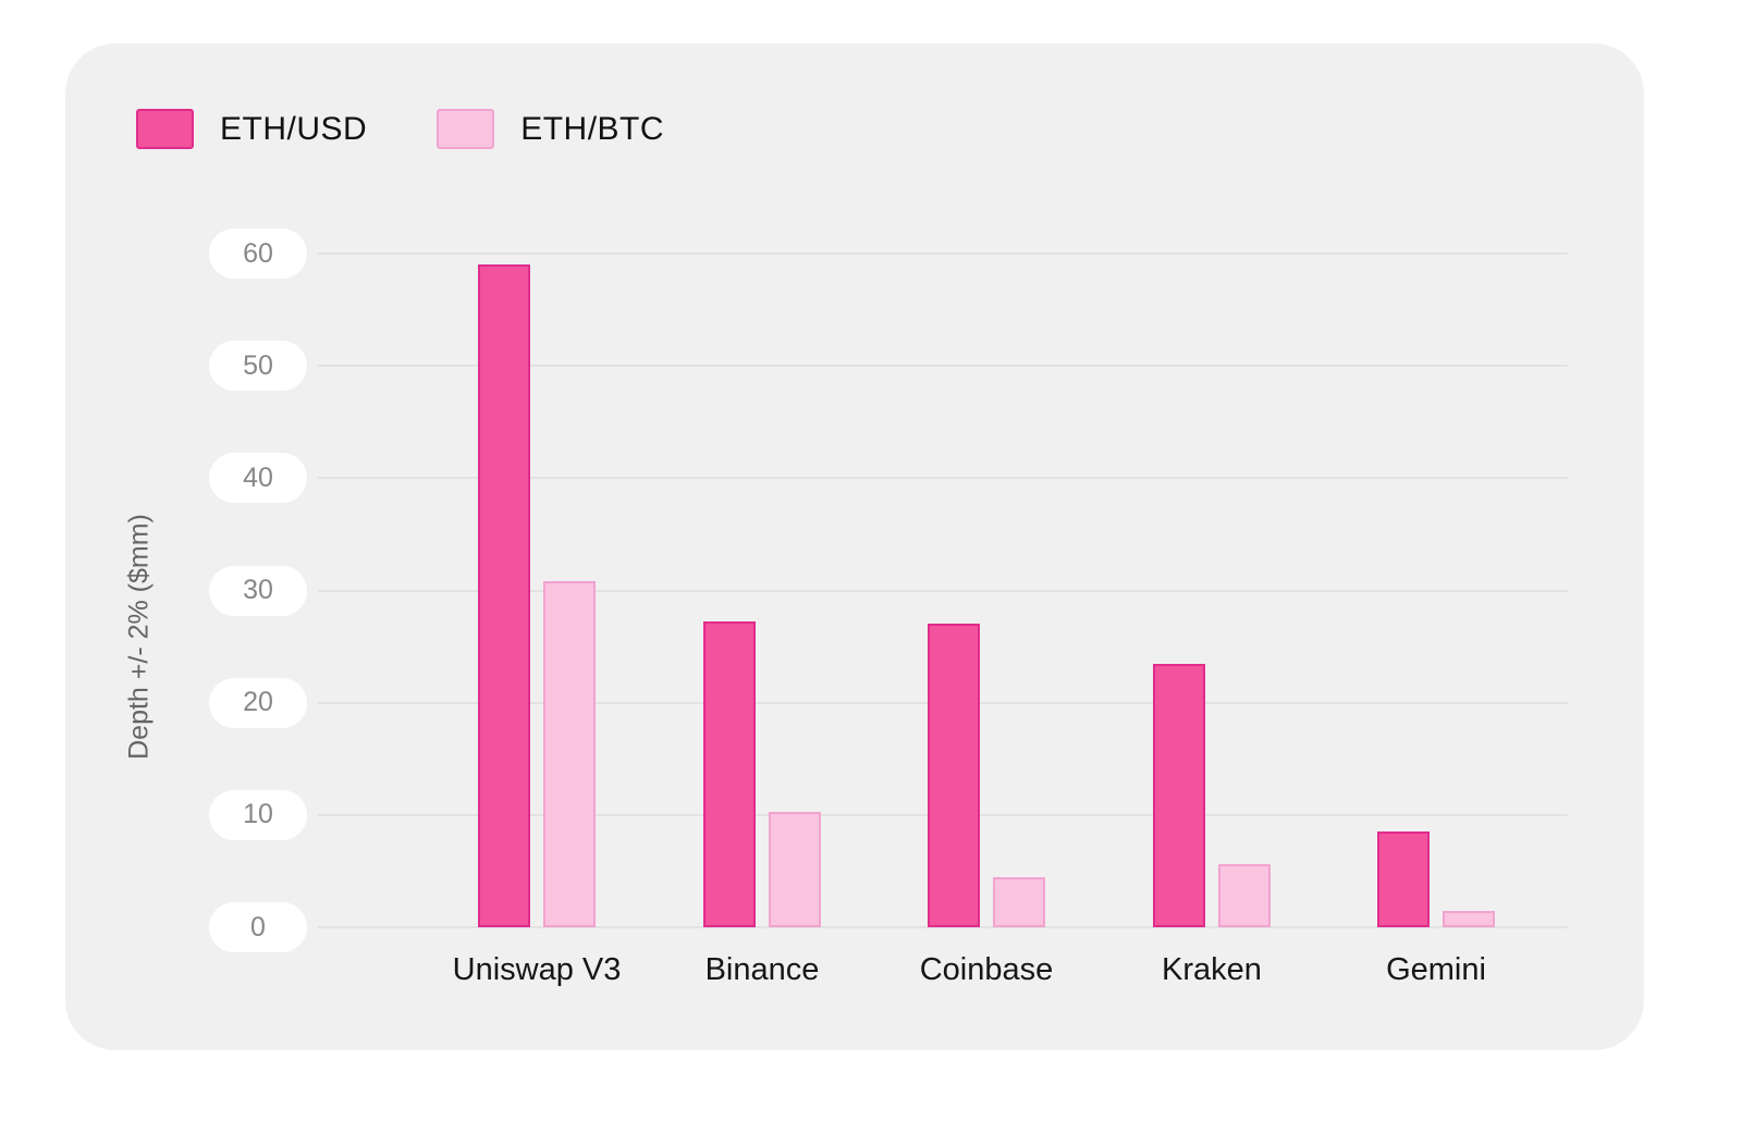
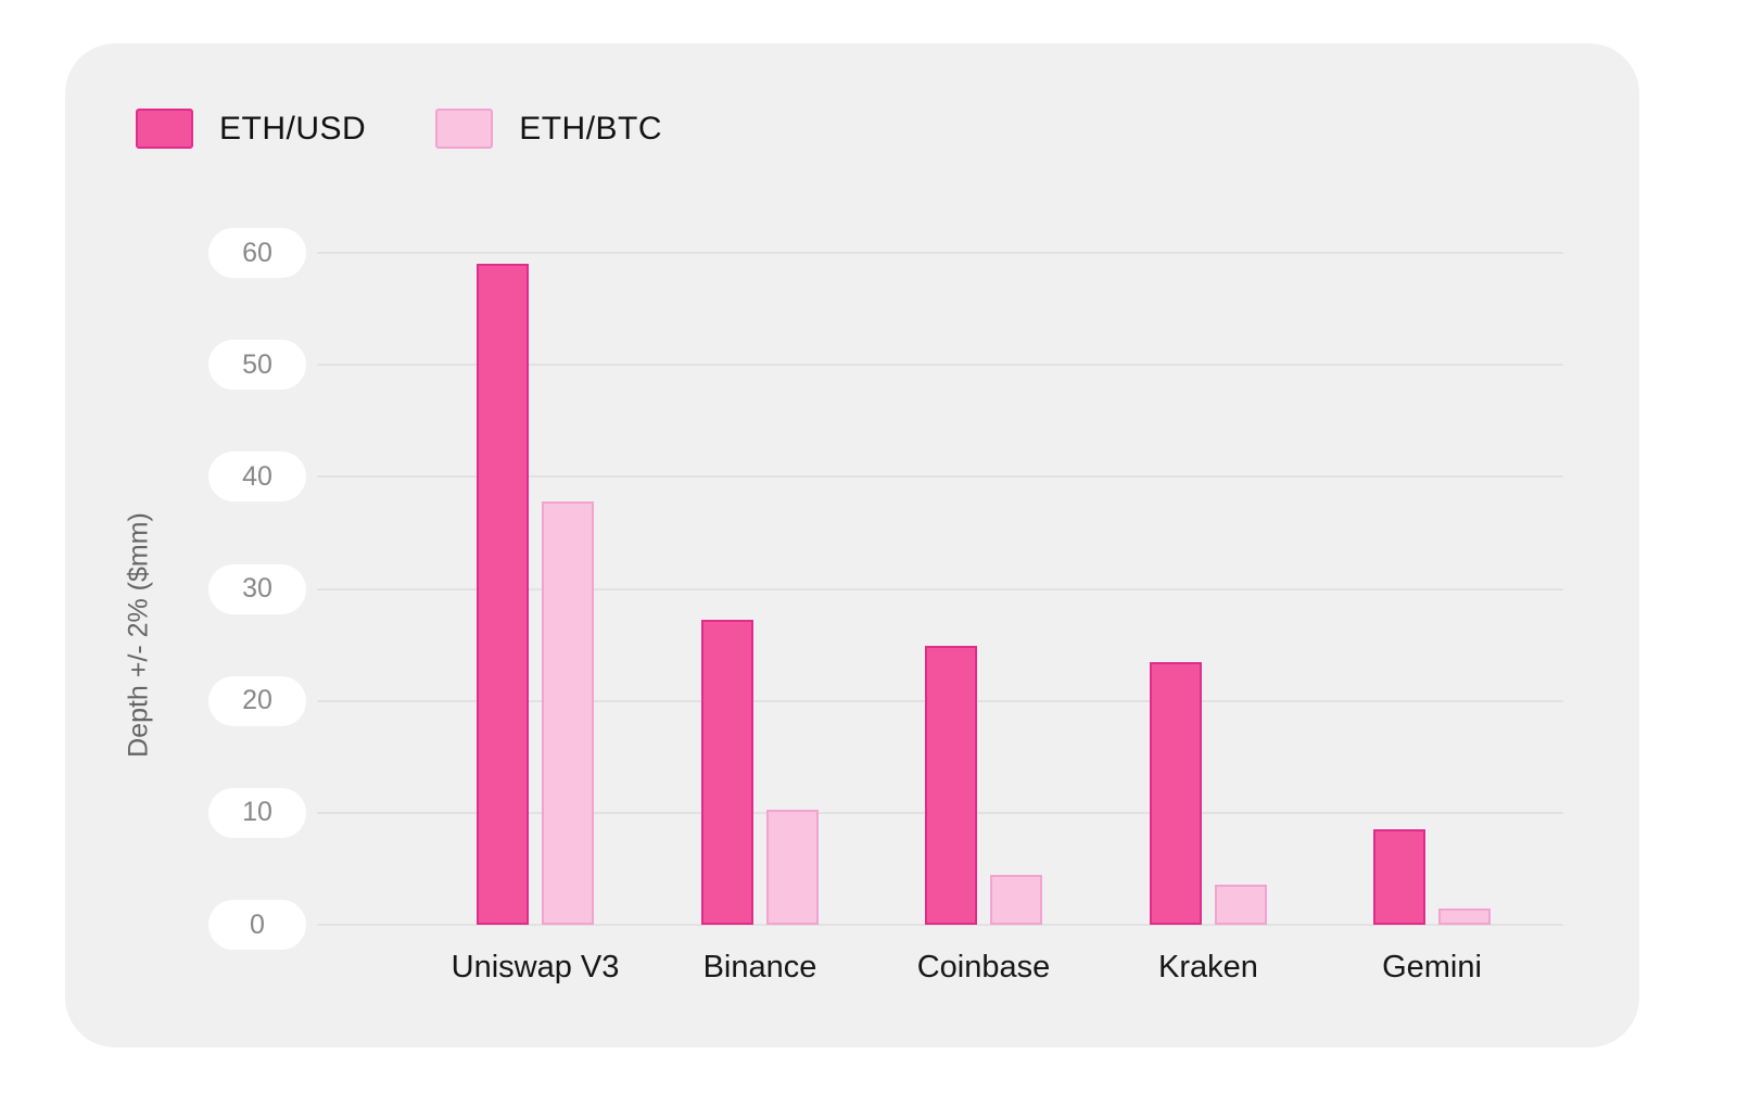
ETH/BTC/Uniswap V3: 30.8 -> 37.8
ETH/USD/Coinbase: 27.0 -> 24.9
ETH/BTC/Kraken: 5.6 -> 3.6
